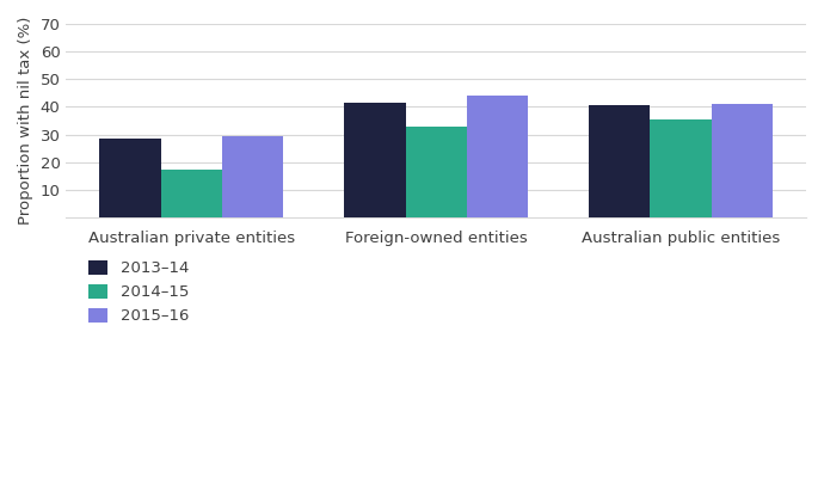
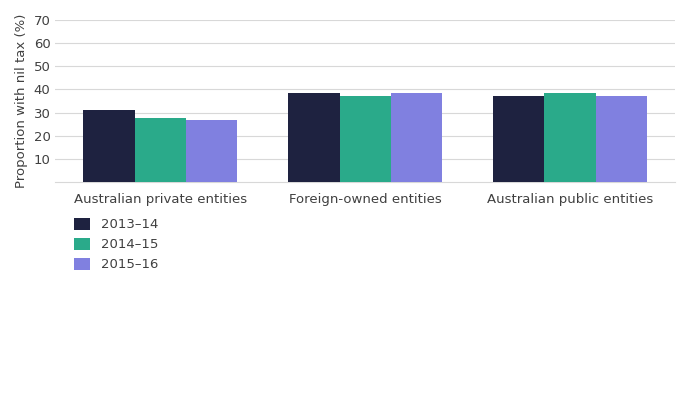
2013–14/Australian private entities: 28.5 -> 31.0
2014–15/Australian private entities: 17.5 -> 27.5
2015–16/Australian private entities: 29.5 -> 27.0
2013–14/Foreign-owned entities: 41.5 -> 38.5
2014–15/Foreign-owned entities: 33.0 -> 37.0
2015–16/Foreign-owned entities: 44.0 -> 38.5
2013–14/Australian public entities: 40.5 -> 37.0
2014–15/Australian public entities: 35.5 -> 38.5
2015–16/Australian public entities: 41.0 -> 37.0
